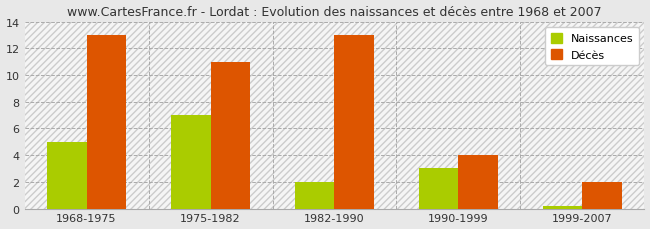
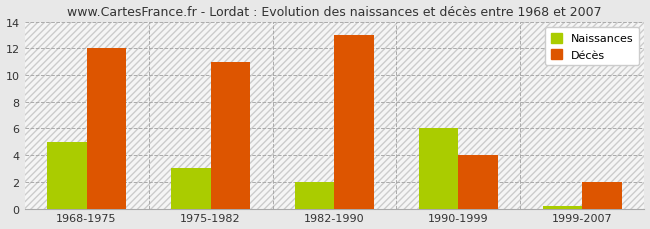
Décès/1968-1975: 13 -> 12
Naissances/1975-1982: 7.0 -> 3.0
Naissances/1990-1999: 3.0 -> 6.0
